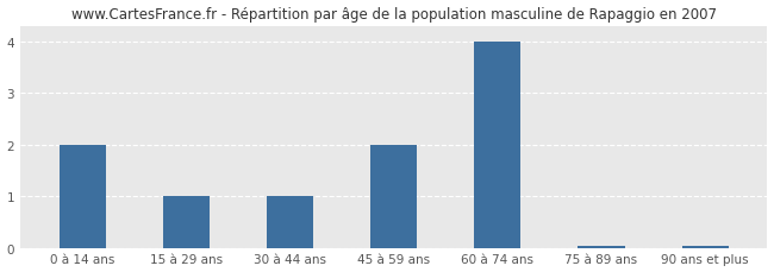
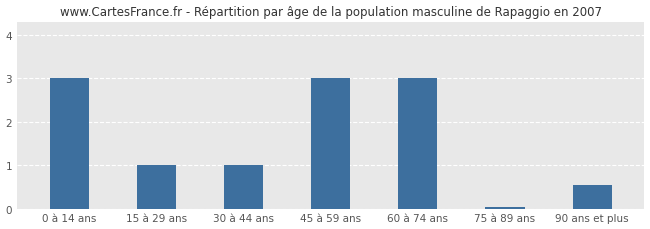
0 à 14 ans: 2.00 -> 3.00
45 à 59 ans: 2.00 -> 3.00
60 à 74 ans: 4.00 -> 3.00
90 ans et plus: 0.04 -> 0.55
